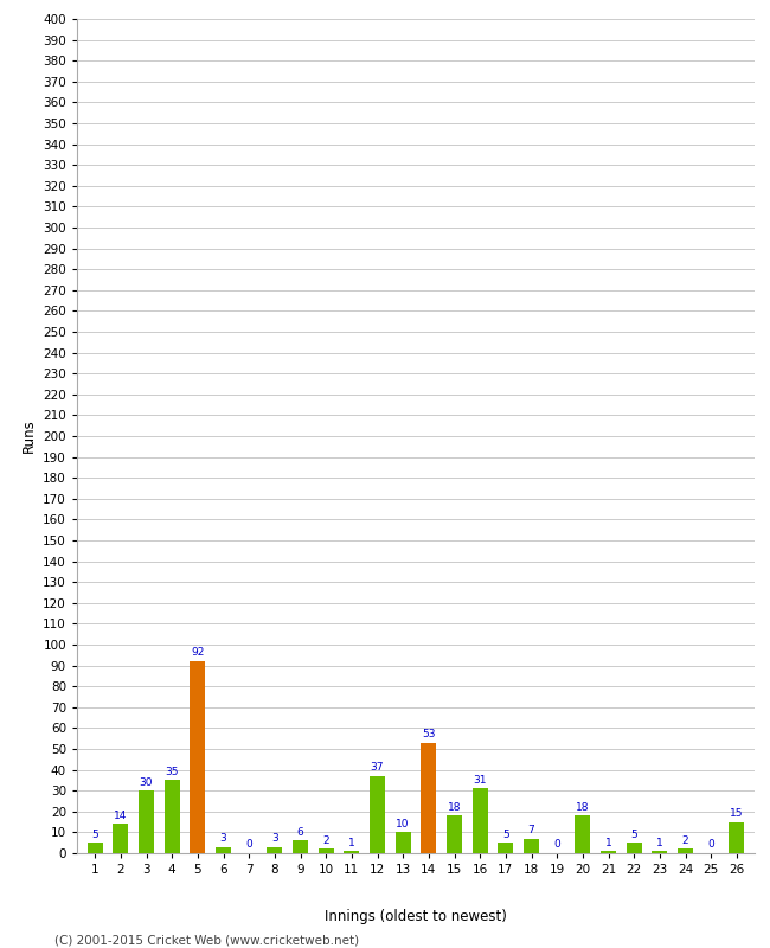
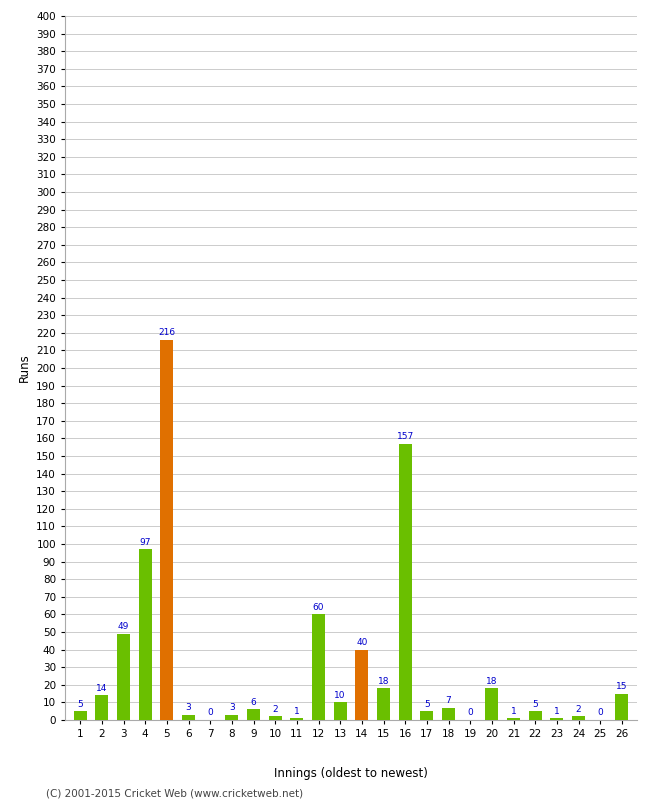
3: 30 -> 49
4: 35 -> 97
5: 92 -> 216
12: 37 -> 60
14: 53 -> 40
16: 31 -> 157
